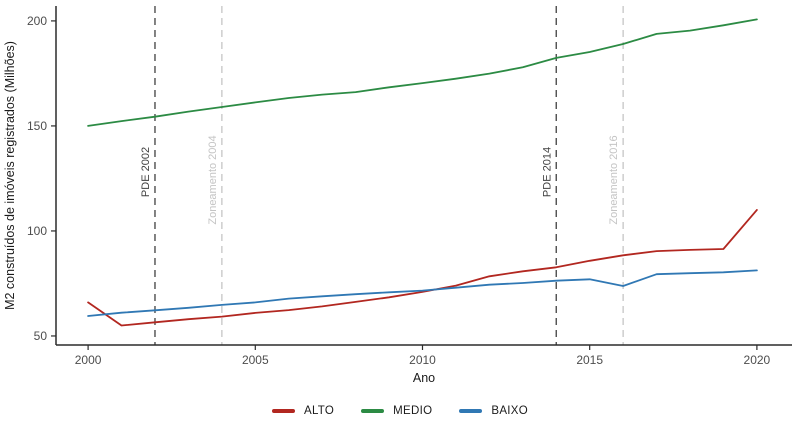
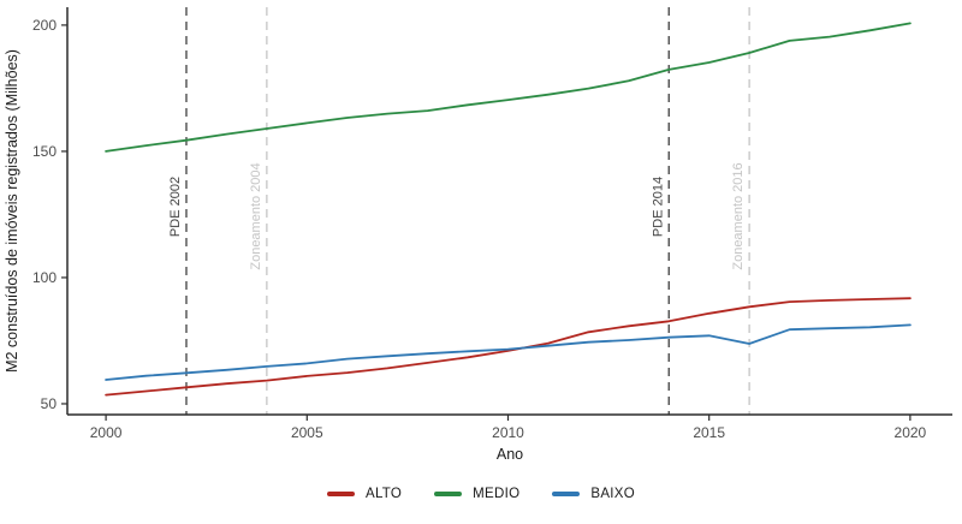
ALTO/2000: 66 -> 54
ALTO/2020: 110 -> 92
